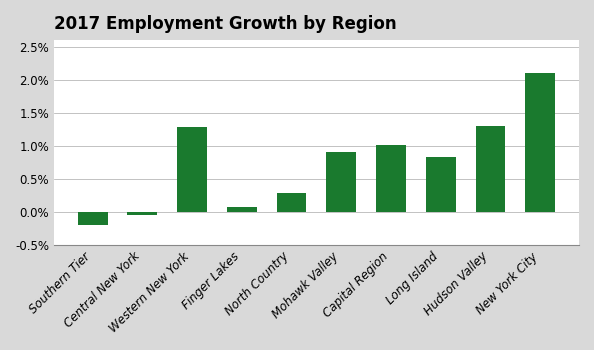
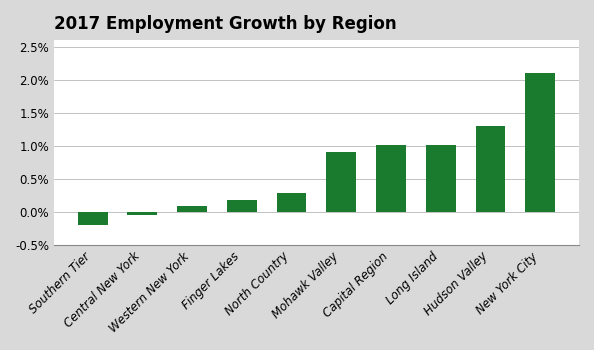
Western New York: 1.28% -> 0.10%
Finger Lakes: 0.08% -> 0.19%
Long Island: 0.84% -> 1.01%
